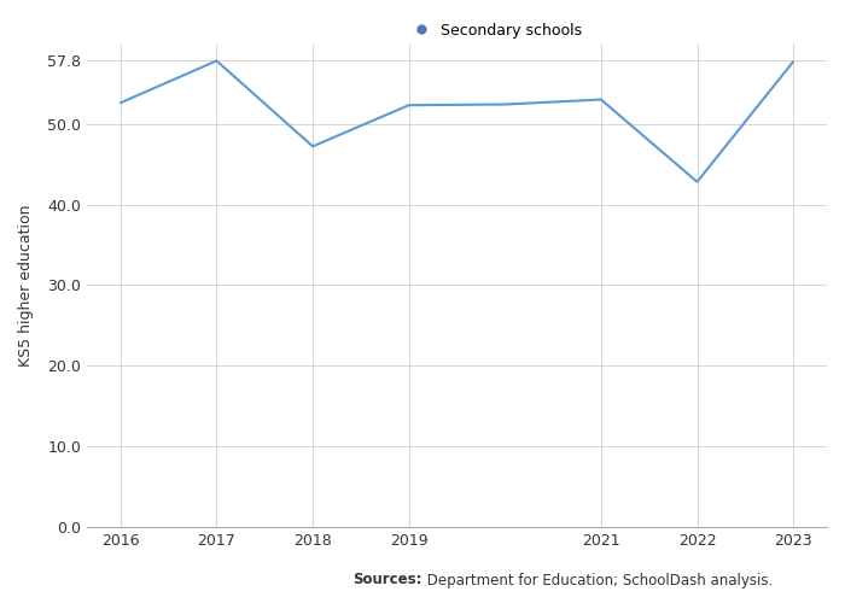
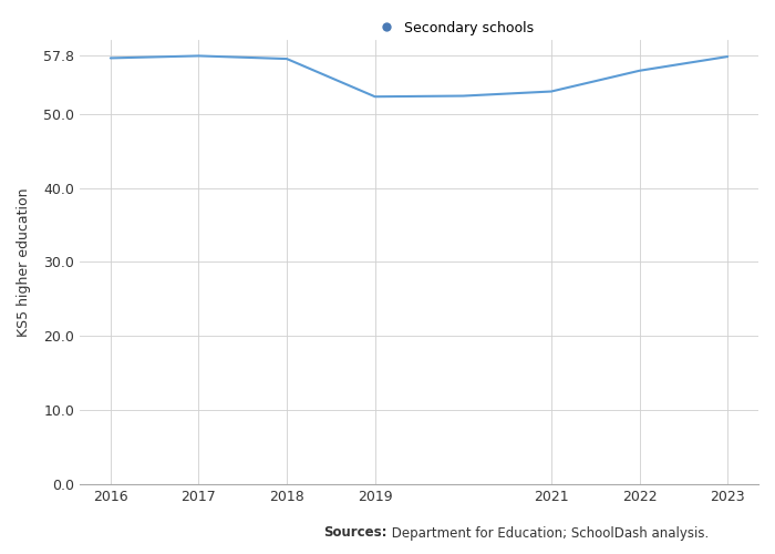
2016: 52.6 -> 57.5
2018: 47.2 -> 57.4
2022: 42.8 -> 55.8
